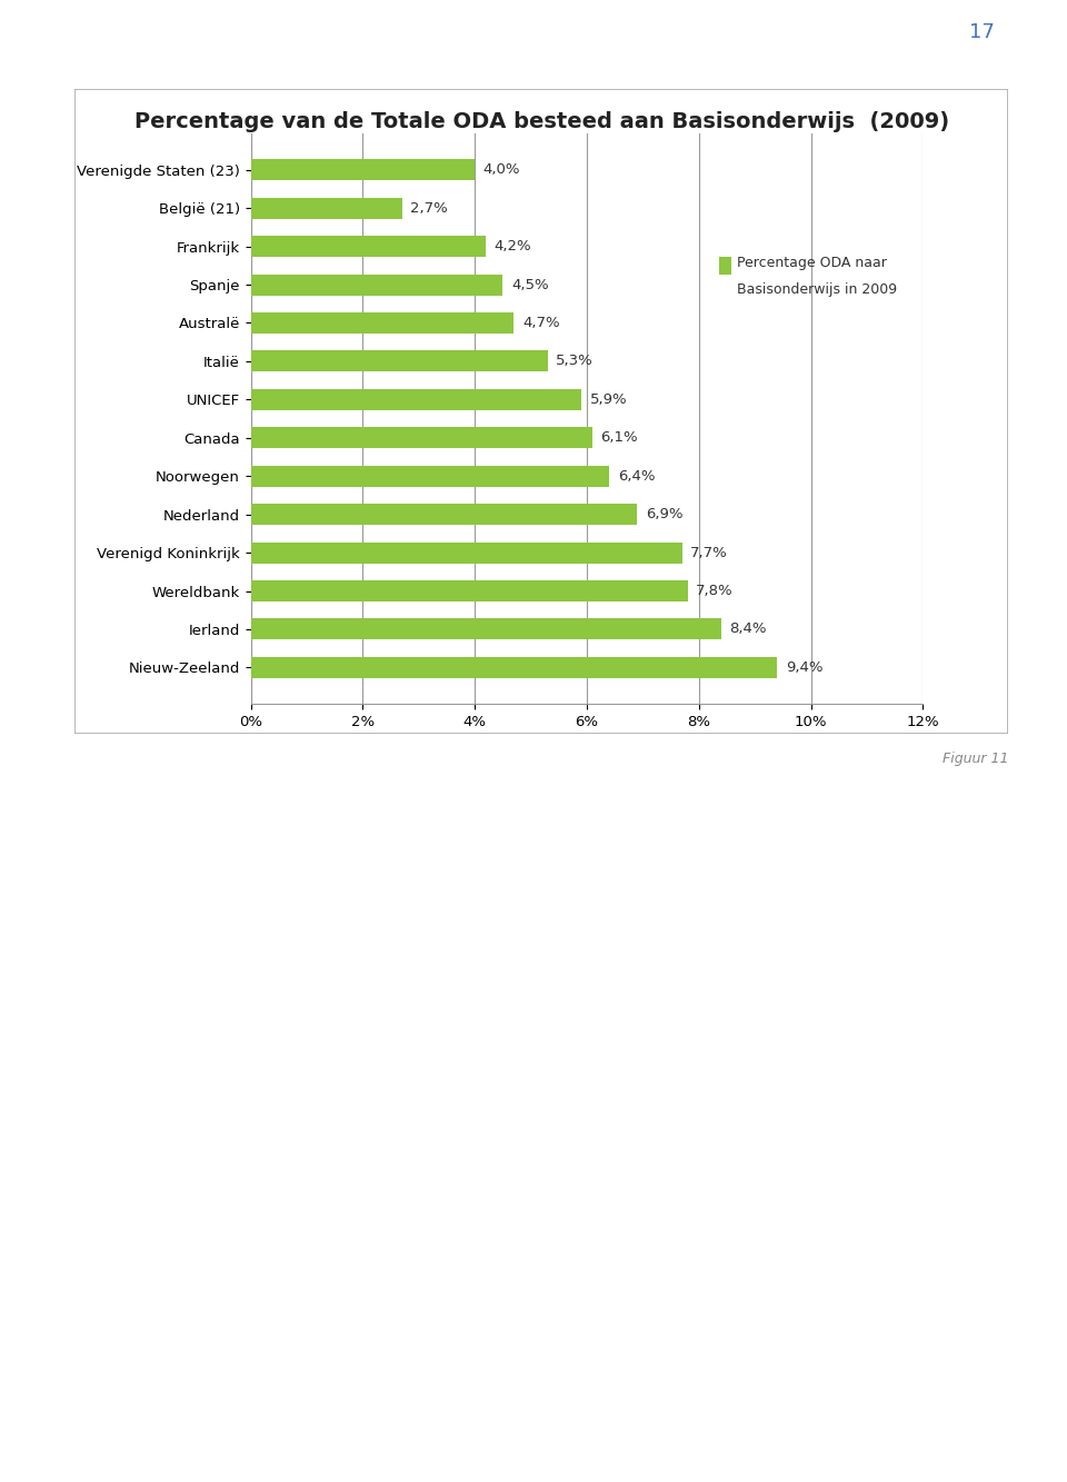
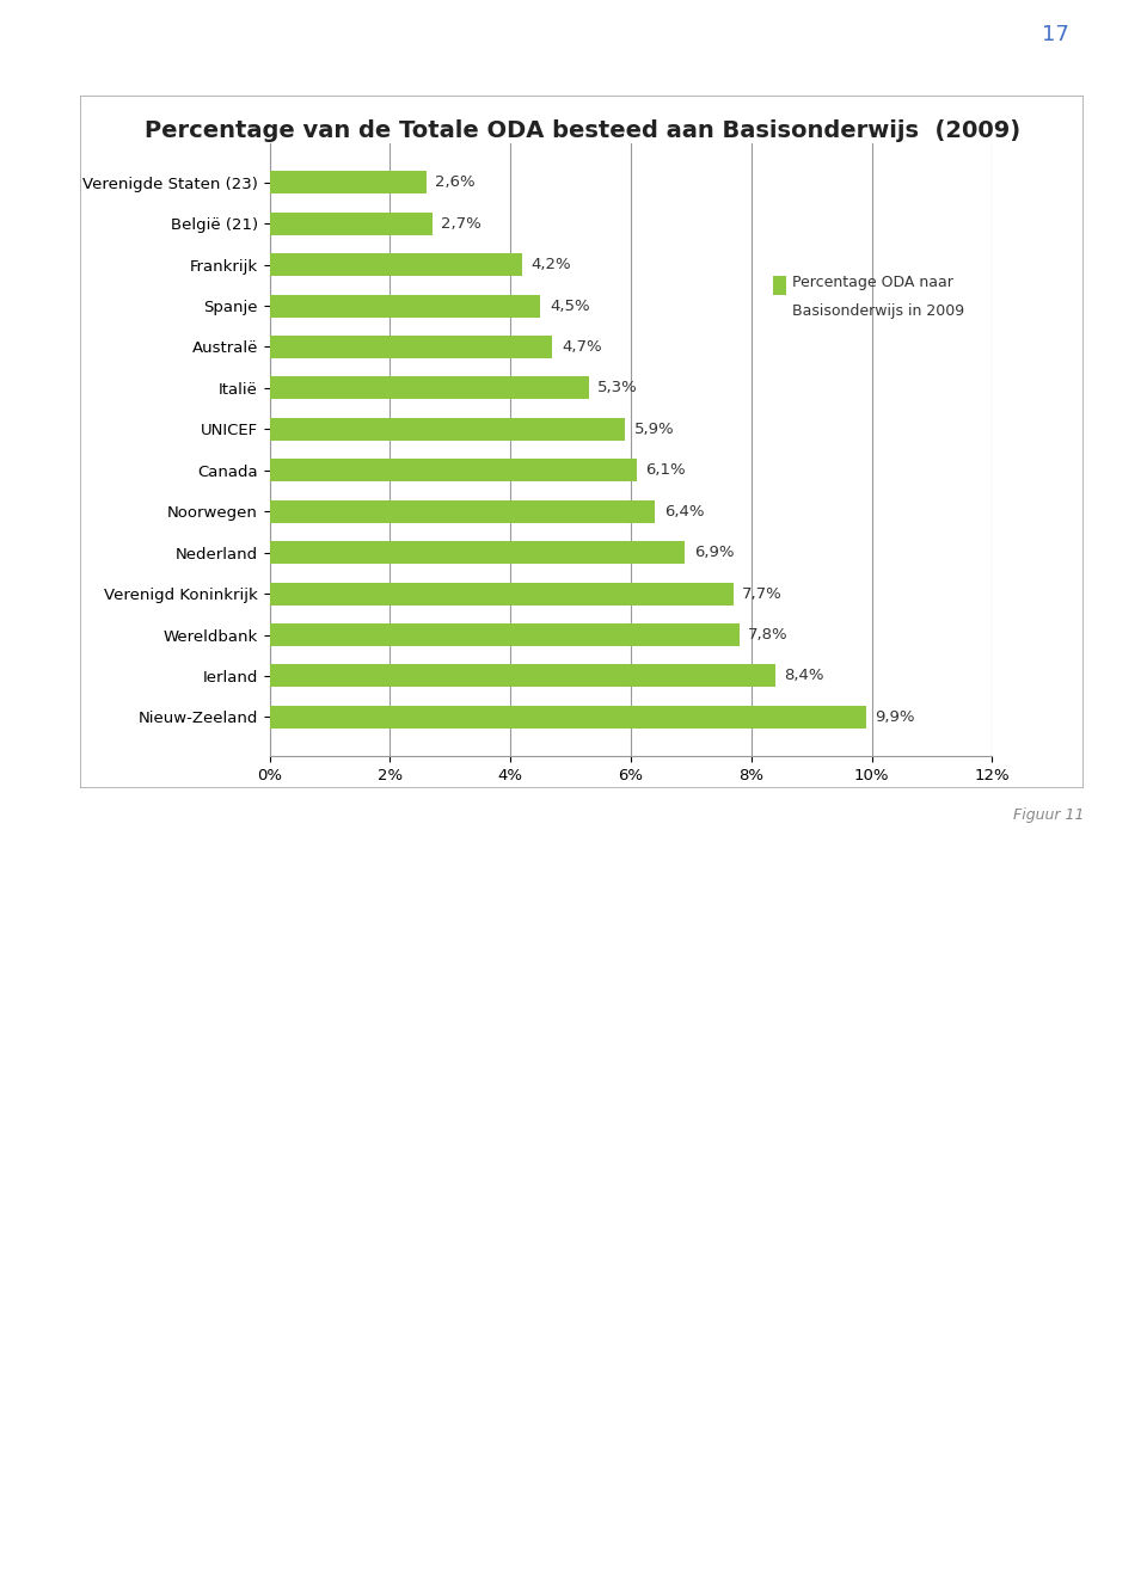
Verenigde Staten (23): 4,0% -> 2,6%
Nieuw-Zeeland: 9,4% -> 9,9%
